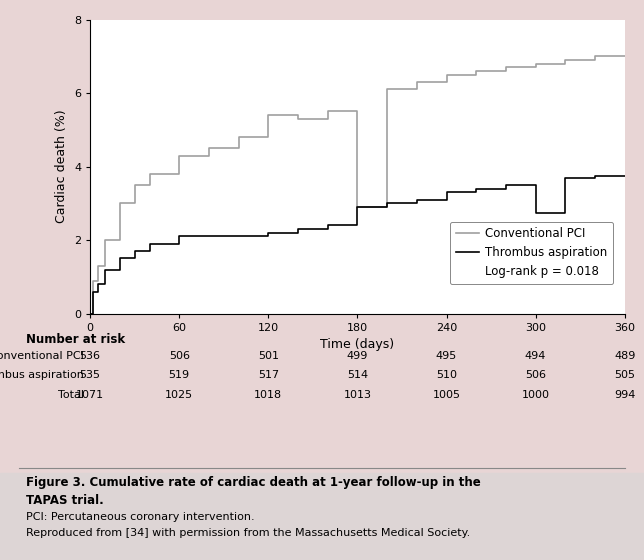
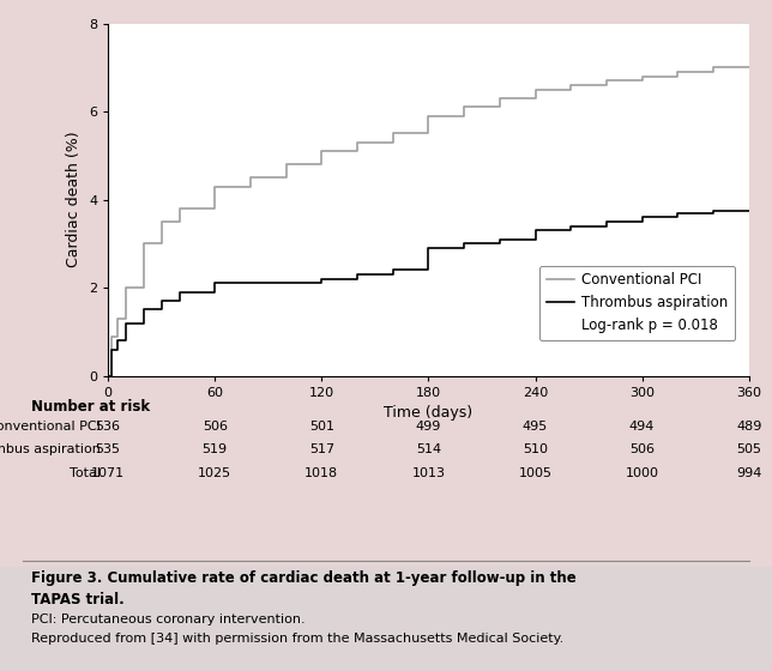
Conventional PCI/120: 5.4 -> 5.1
Conventional PCI/180: 2.9 -> 5.9
Thrombus aspiration/300: 2.75 -> 3.60
